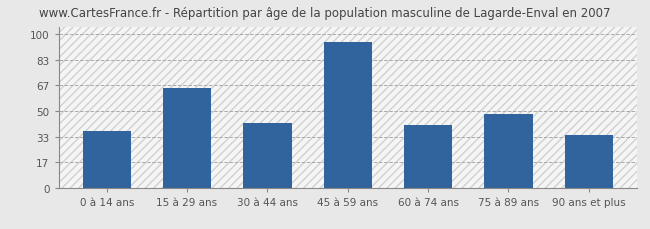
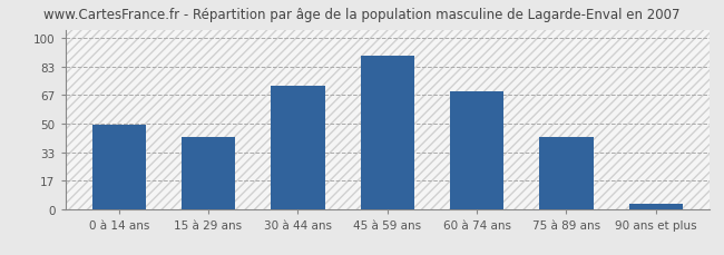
0 à 14 ans: 37 -> 49
15 à 29 ans: 65 -> 42
30 à 44 ans: 42 -> 72
45 à 59 ans: 95 -> 90
60 à 74 ans: 41 -> 69
75 à 89 ans: 48 -> 42
90 ans et plus: 34 -> 3
